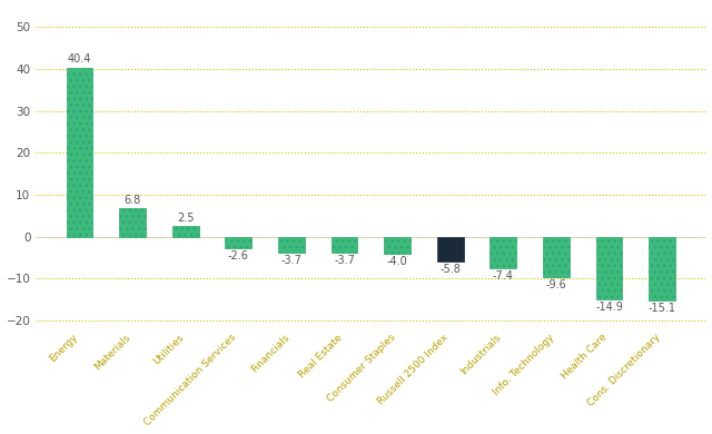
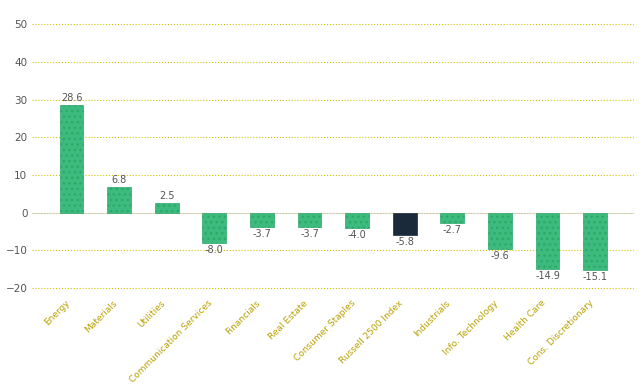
Energy: 40.4 -> 28.6
Communication Services: -2.6 -> -8.0
Industrials: -7.4 -> -2.7
